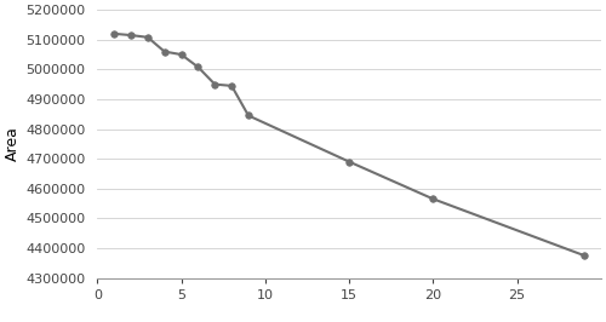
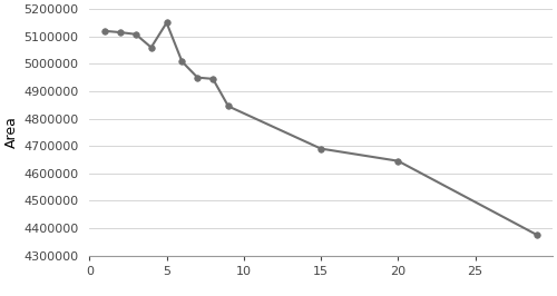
5: 5050000 -> 5150000
20: 4565000 -> 4645000
